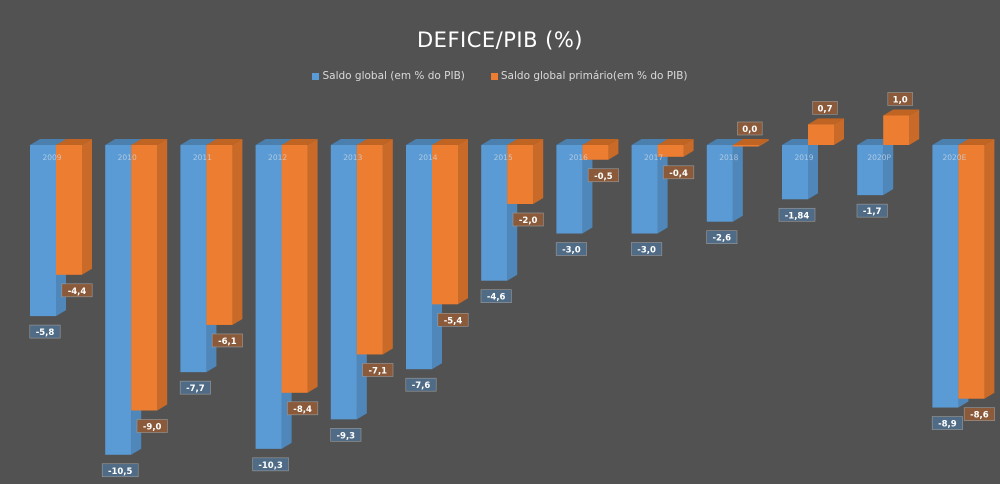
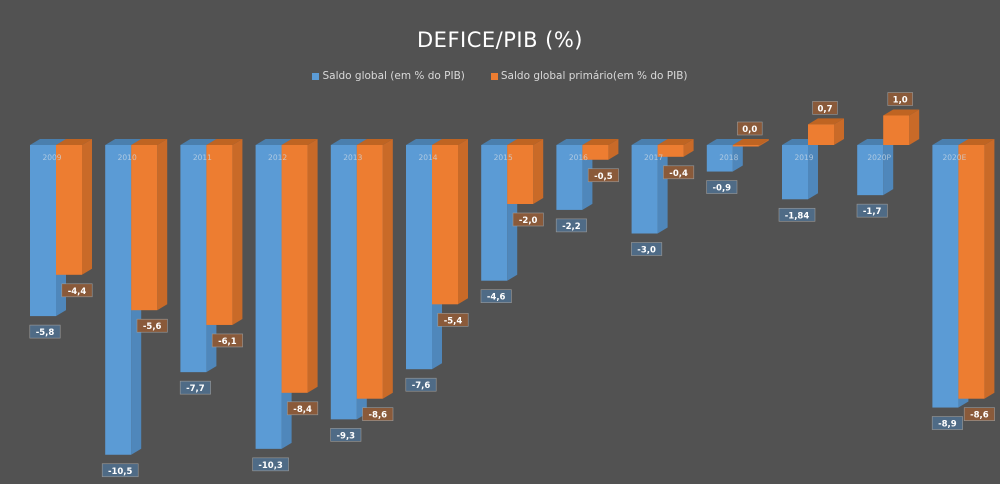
Saldo global primário(em % do PIB)/2010: -9,0 -> -5,6
Saldo global primário(em % do PIB)/2013: -7,1 -> -8,6
Saldo global (em % do PIB)/2016: -3,0 -> -2,2
Saldo global (em % do PIB)/2018: -2,6 -> -0,9
